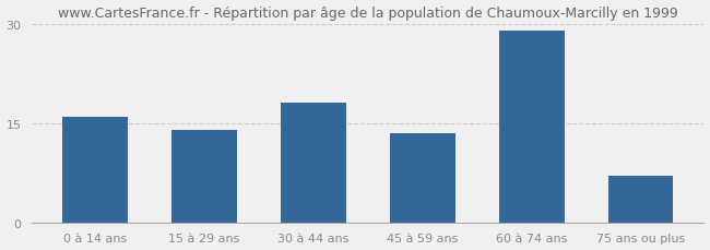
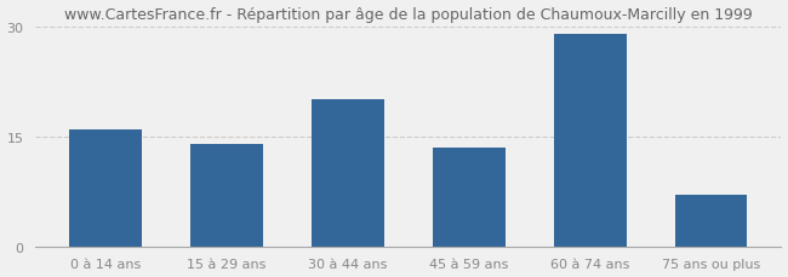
30 à 44 ans: 18.0 -> 20.0
